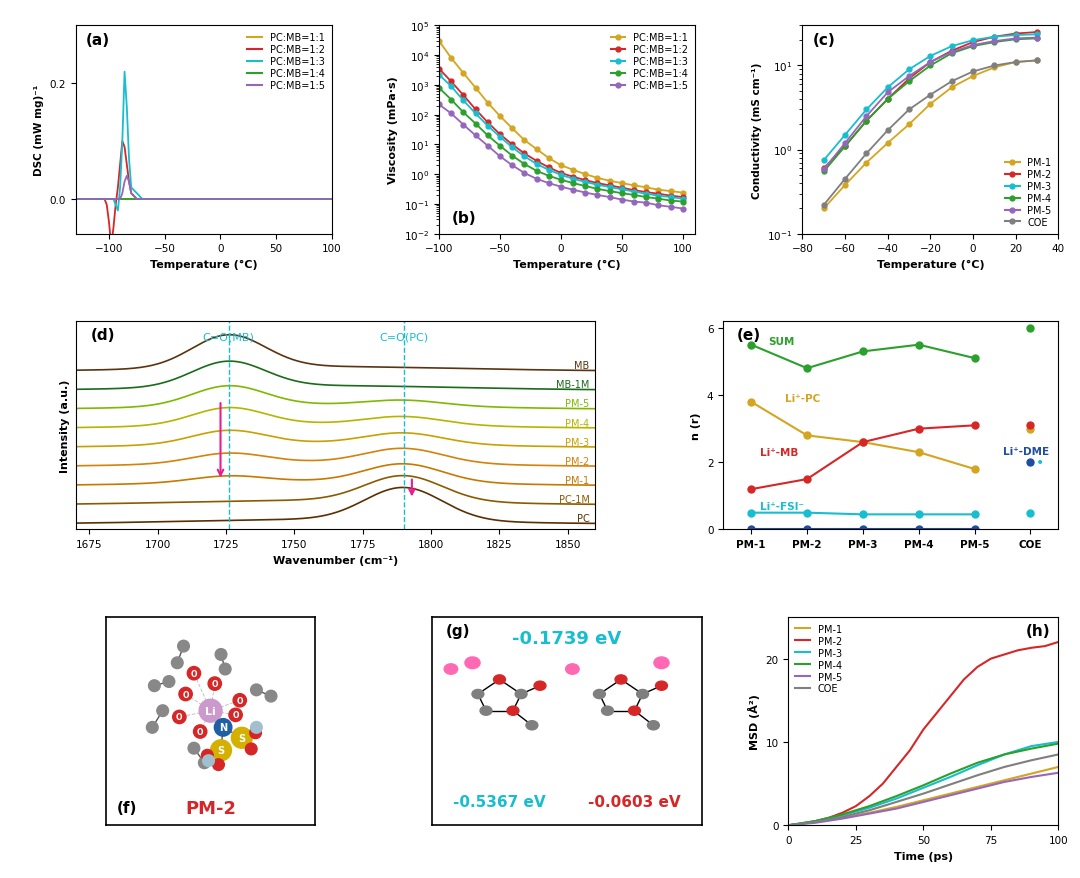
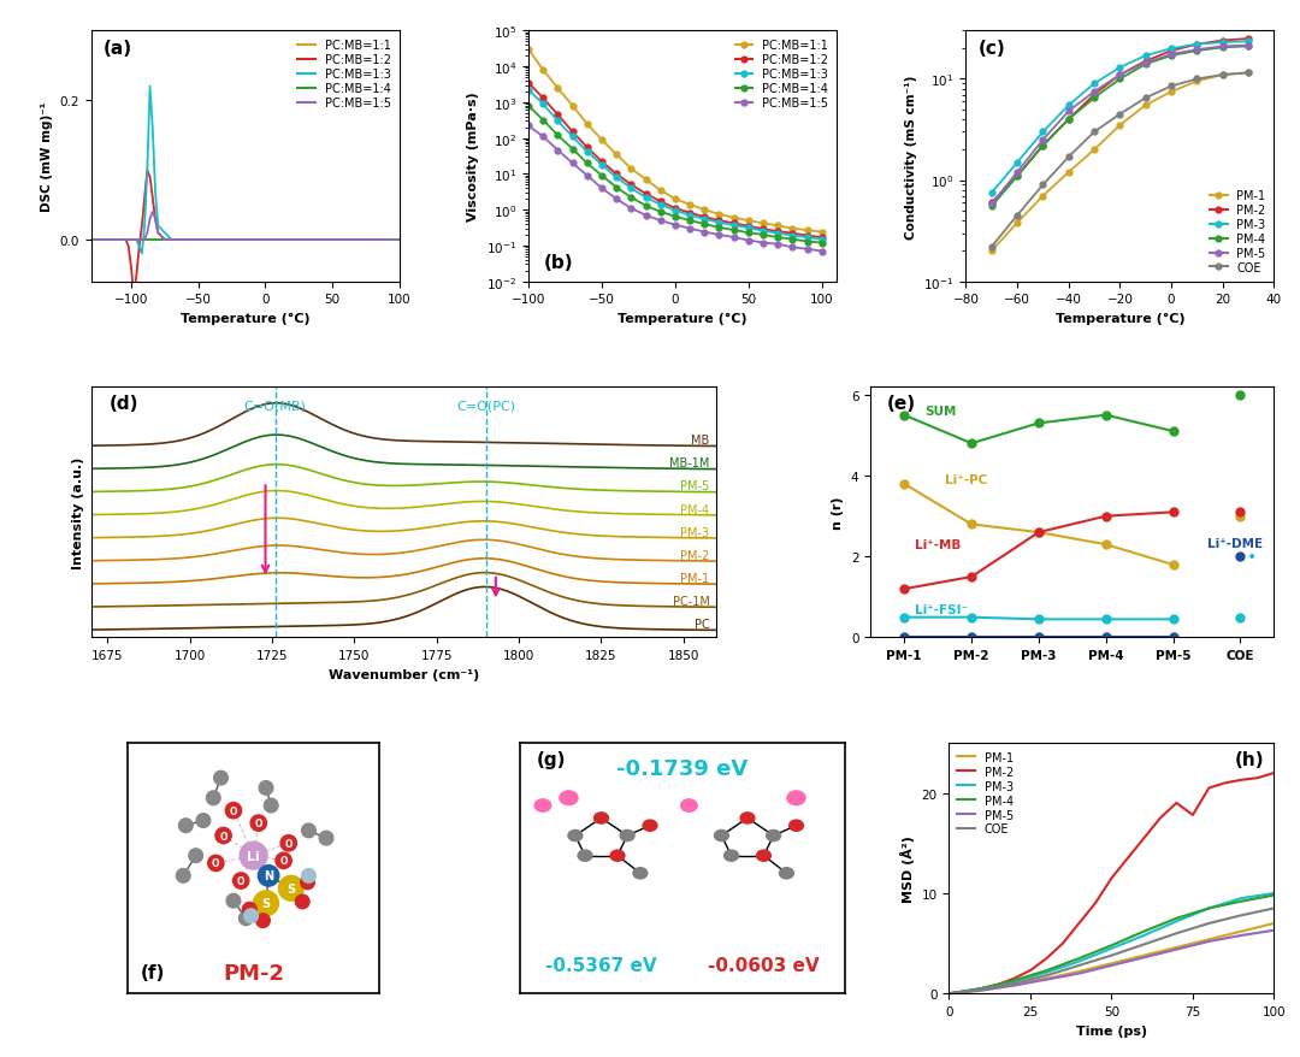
PM-2/75: 20.0 -> 17.8
